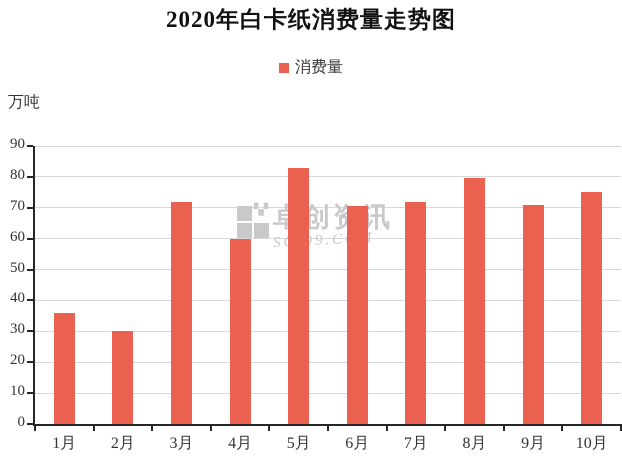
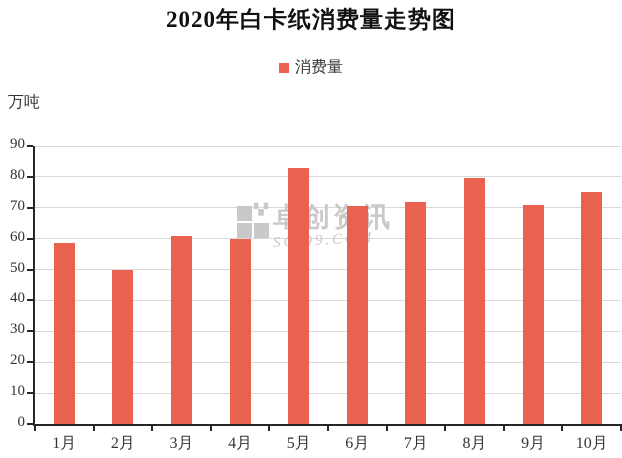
1月: 36 -> 58
2月: 30 -> 50
3月: 72 -> 61
